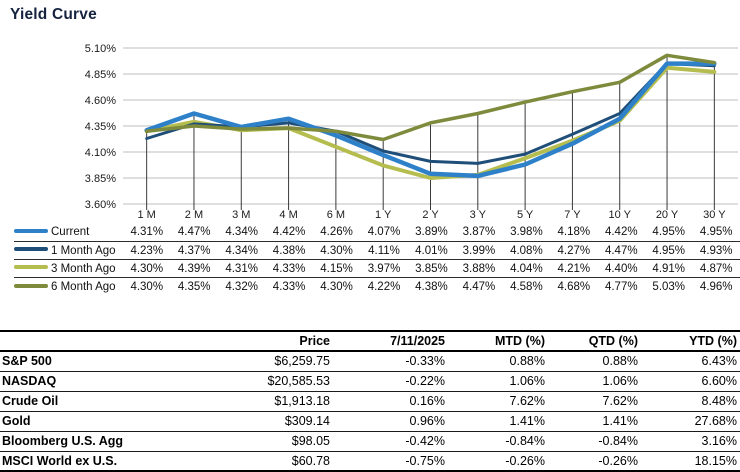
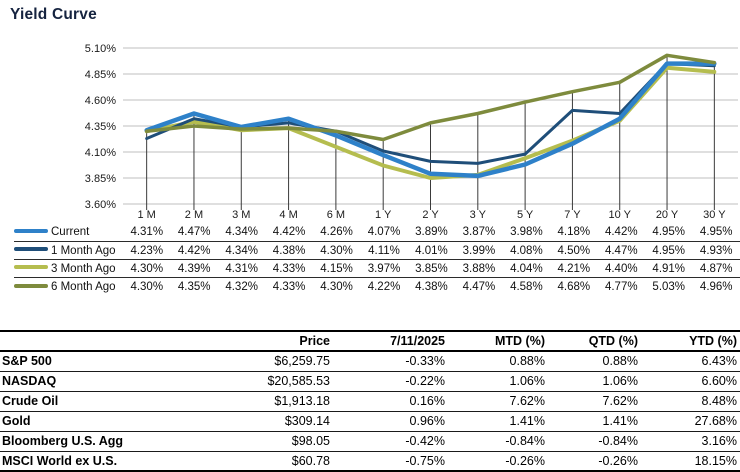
1 Month Ago/2 M: 4.37% -> 4.42%
1 Month Ago/7 Y: 4.27% -> 4.50%
